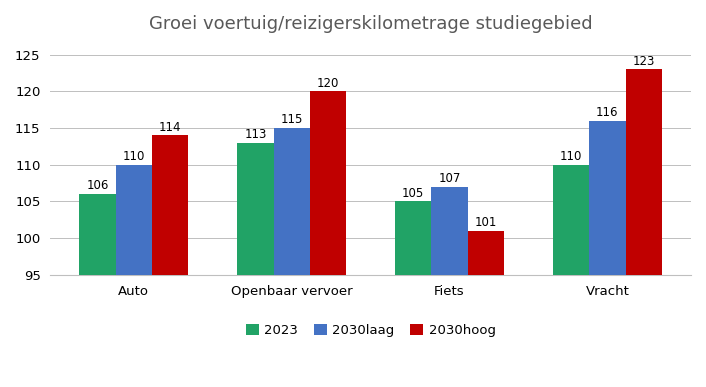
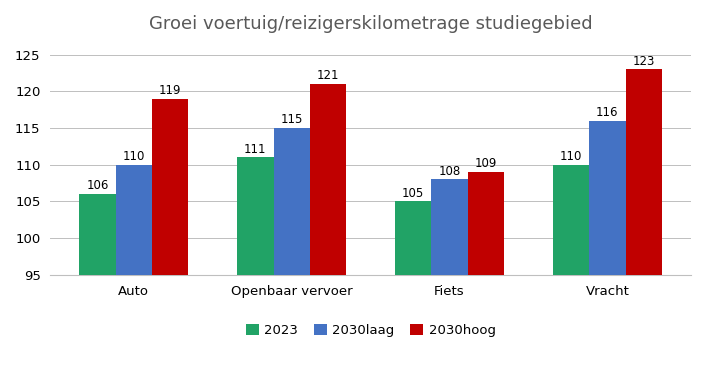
2030hoog/Auto: 114 -> 119
2023/Openbaar vervoer: 113 -> 111
2030hoog/Openbaar vervoer: 120 -> 121
2030laag/Fiets: 107 -> 108
2030hoog/Fiets: 101 -> 109
